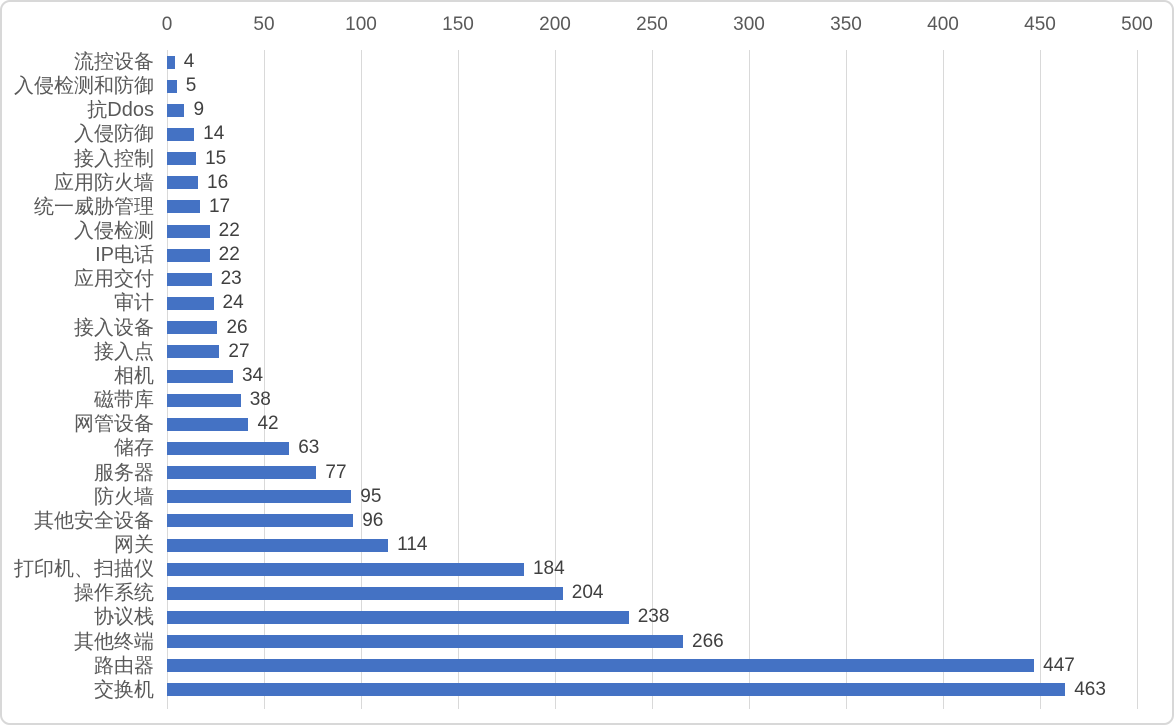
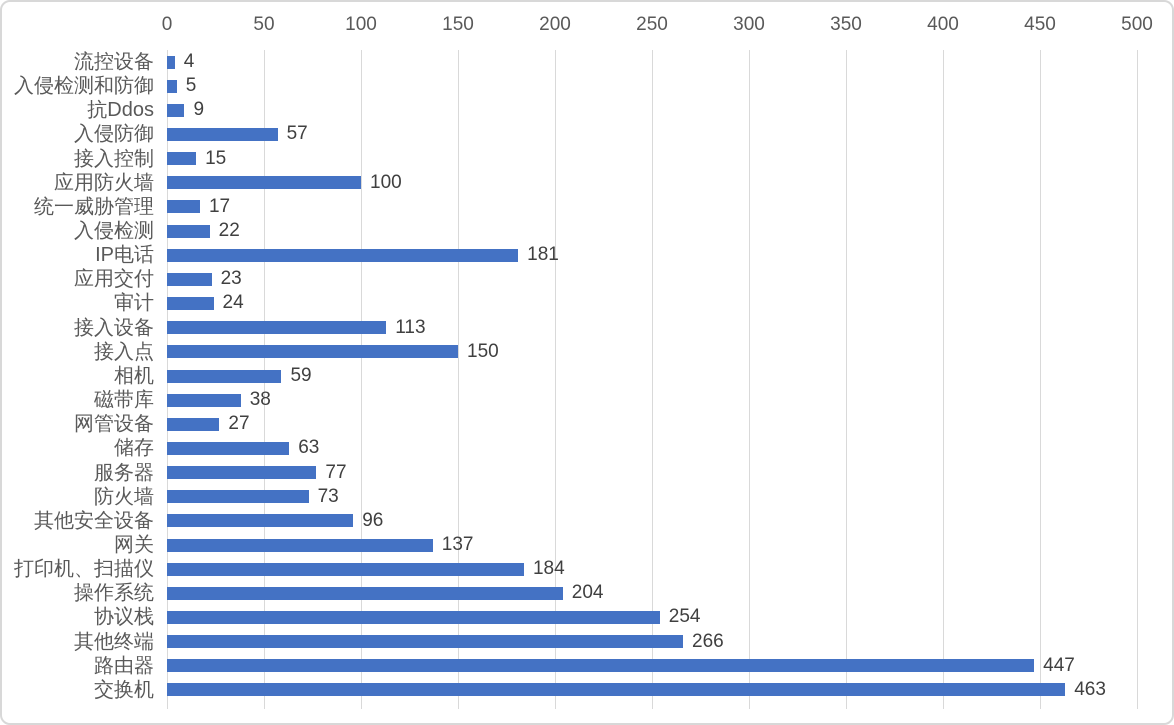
入侵防御: 14 -> 57
应用防火墙: 16 -> 100
IP电话: 22 -> 181
接入设备: 26 -> 113
接入点: 27 -> 150
相机: 34 -> 59
网管设备: 42 -> 27
防火墙: 95 -> 73
网关: 114 -> 137
协议栈: 238 -> 254
